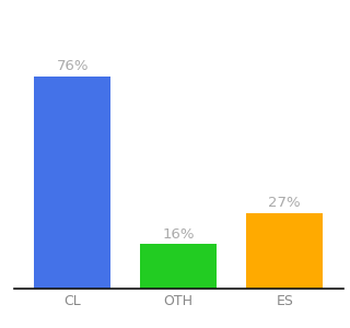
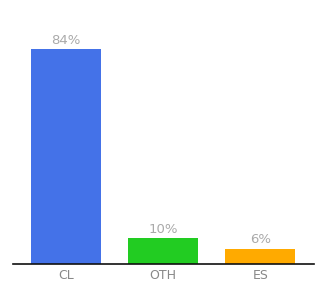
CL: 76% -> 84%
OTH: 16% -> 10%
ES: 27% -> 6%
